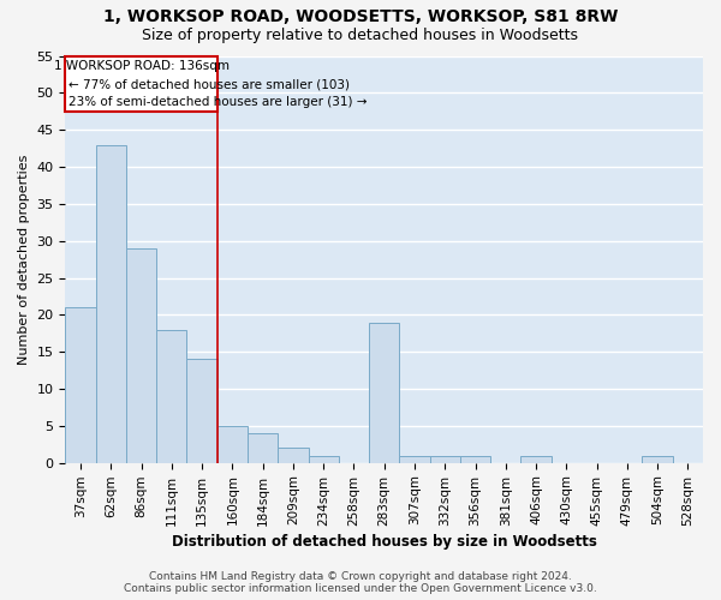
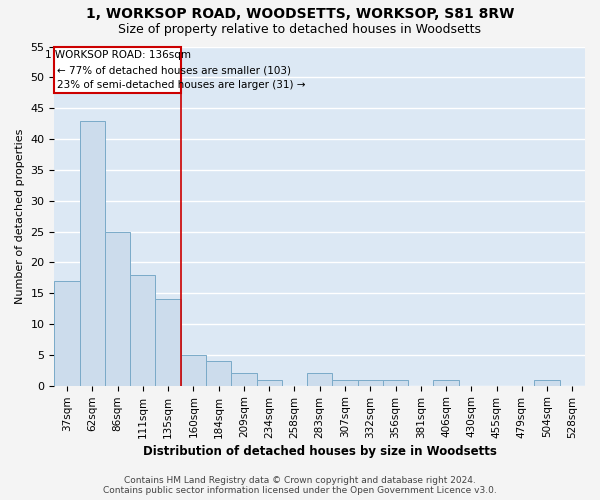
37sqm: 21 -> 17
86sqm: 29 -> 25
283sqm: 19 -> 2
